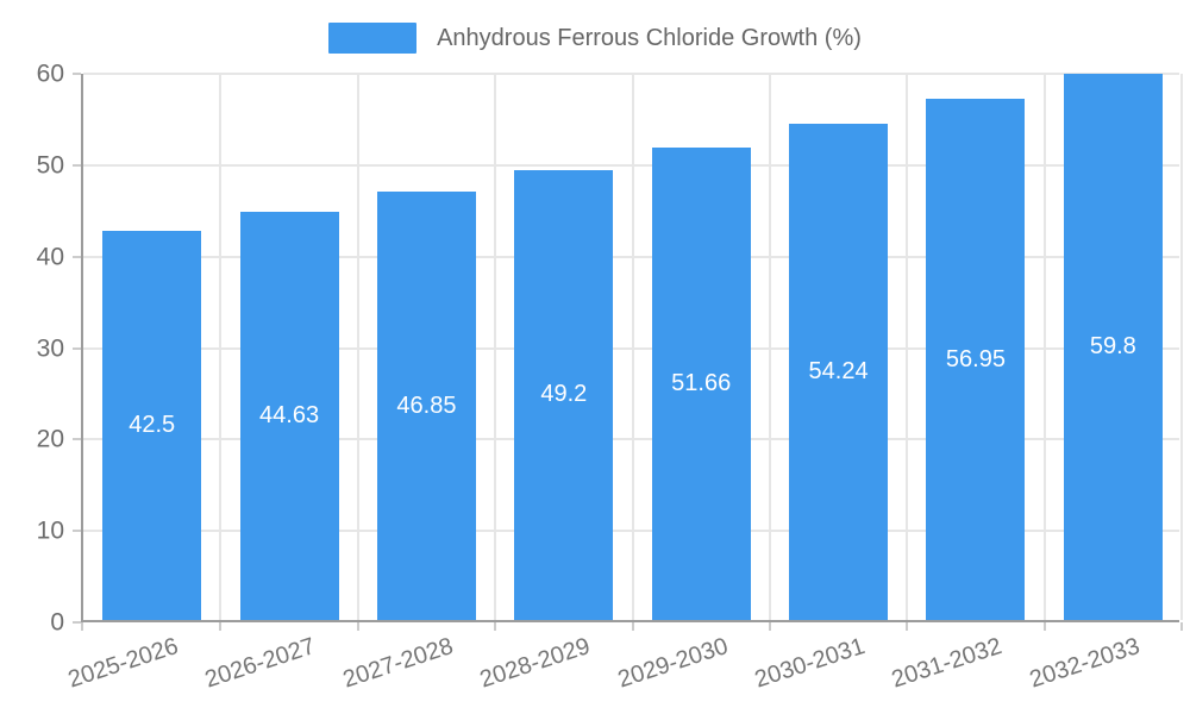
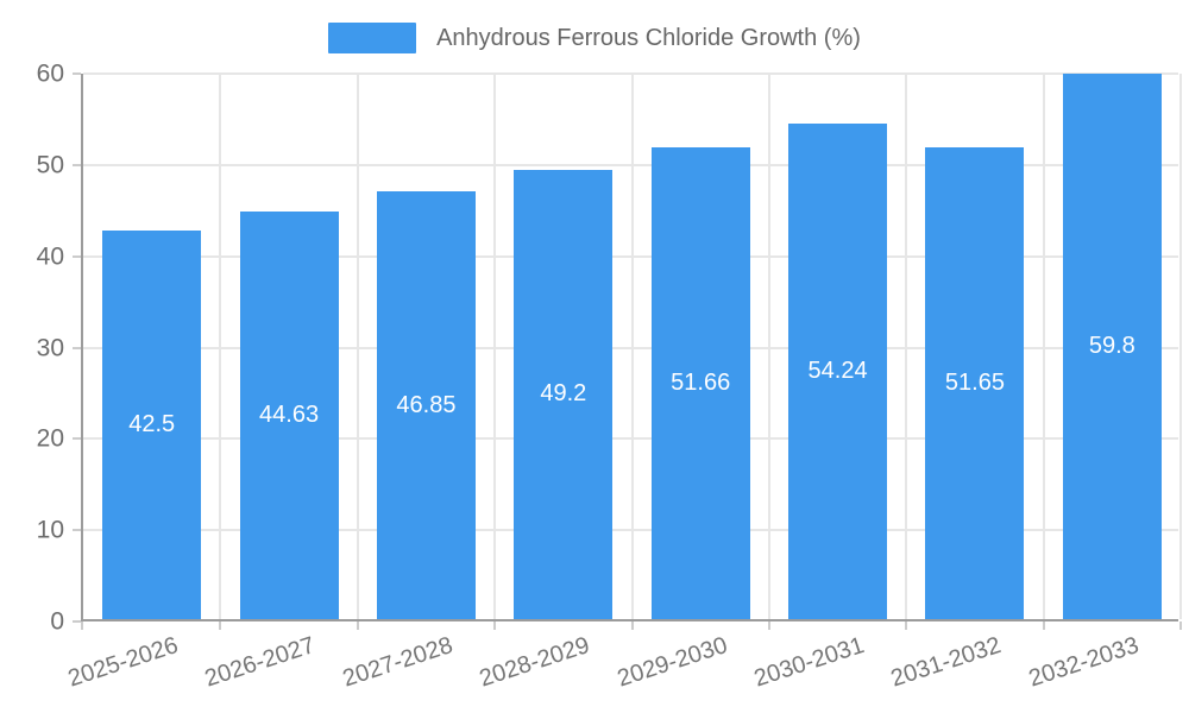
2031-2032: 56.95 -> 51.65
